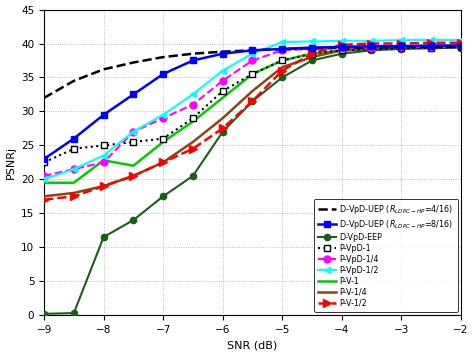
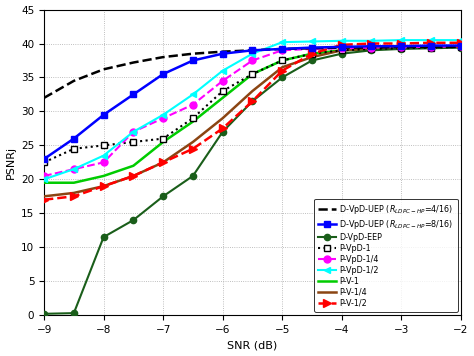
P-V-1/−8: 22.8 -> 20.5
